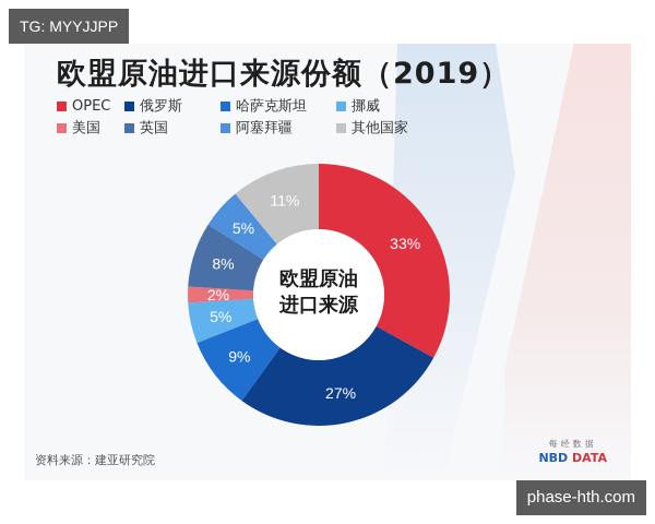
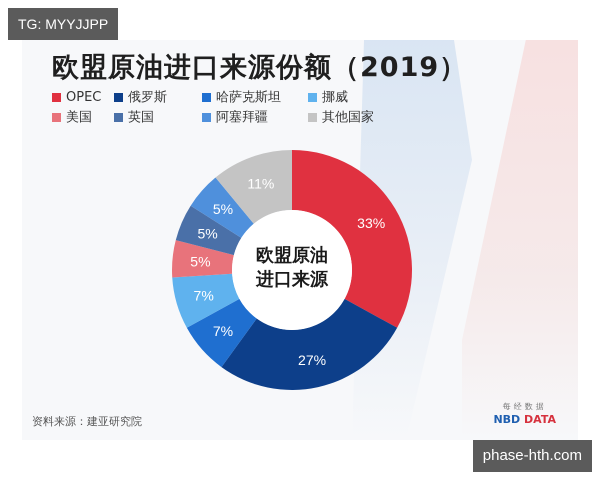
哈萨克斯坦: 9% -> 7%
挪威: 5% -> 7%
美国: 2% -> 5%
英国: 8% -> 5%
